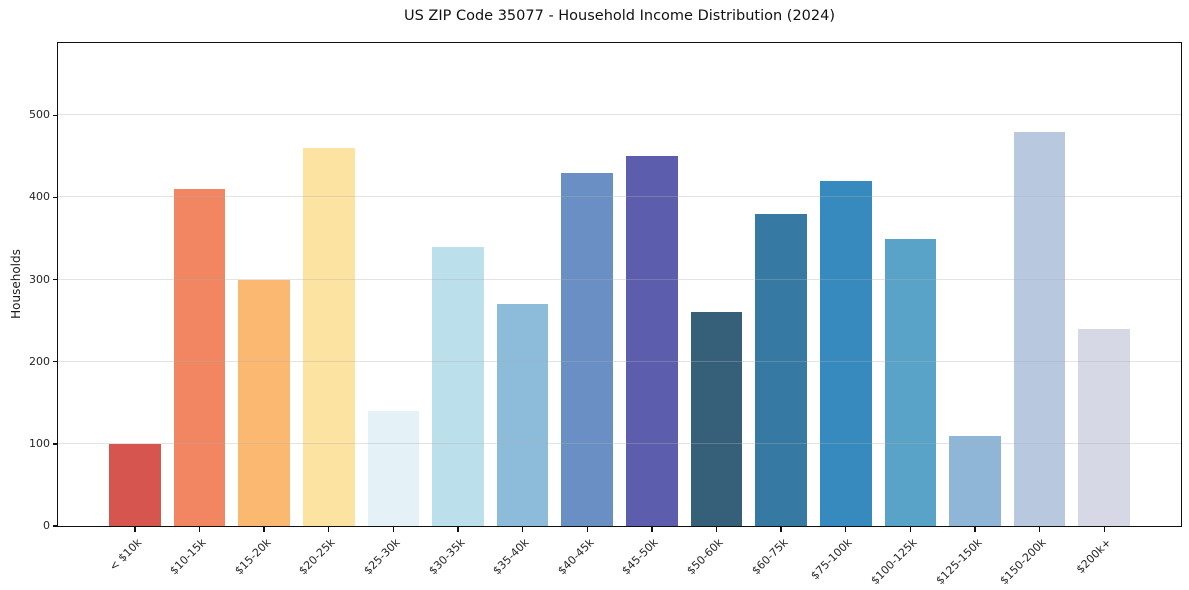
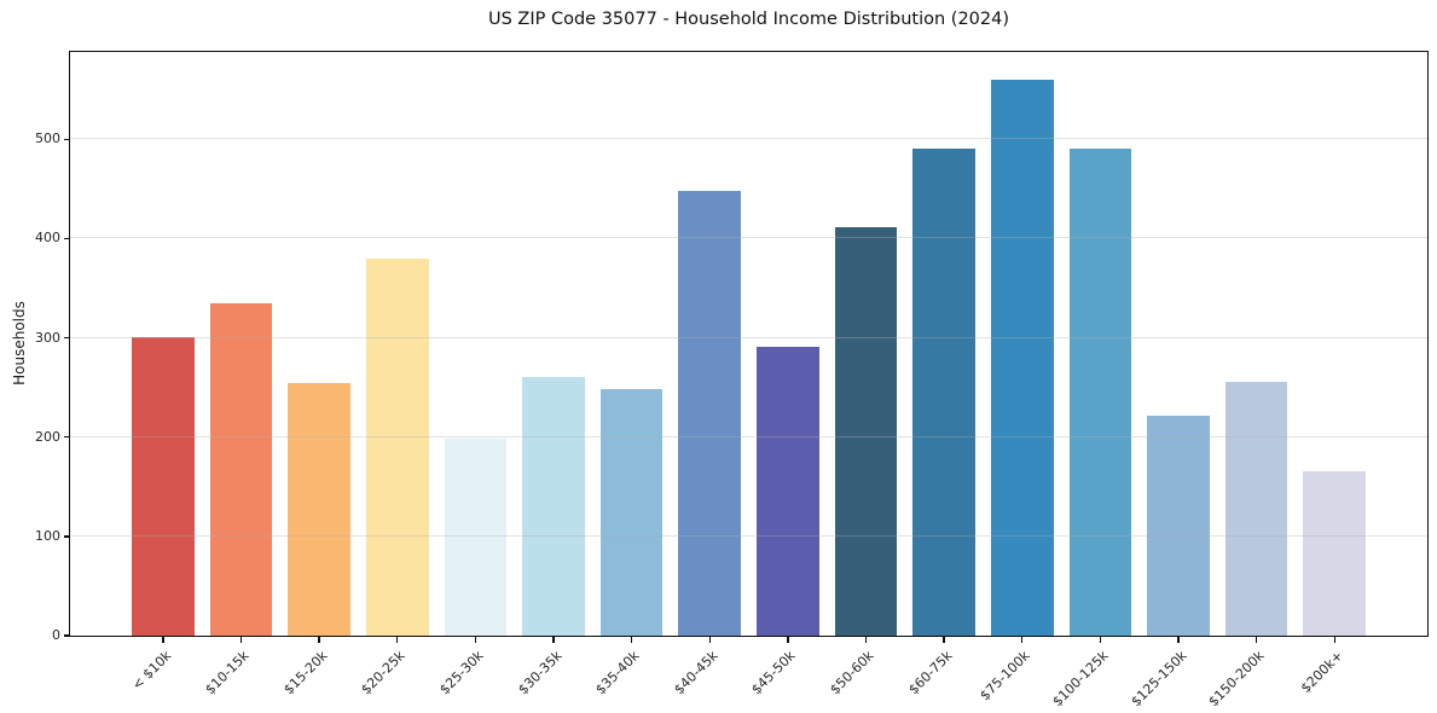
< $10k: 100 -> 300
$10-15k: 410 -> 340
$15-20k: 300 -> 260
$20-25k: 460 -> 380
$25-30k: 140 -> 200
$30-35k: 340 -> 260
$35-40k: 270 -> 250
$40-45k: 430 -> 450
$45-50k: 450 -> 290
$50-60k: 260 -> 410
$60-75k: 380 -> 490
$75-100k: 420 -> 560
$100-125k: 350 -> 490
$125-150k: 110 -> 220
$150-200k: 480 -> 260
$200k+: 240 -> 170
